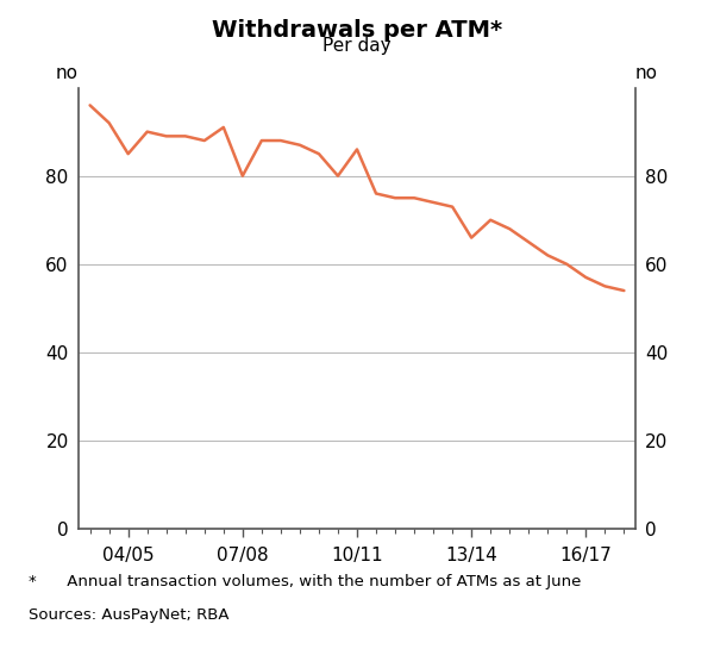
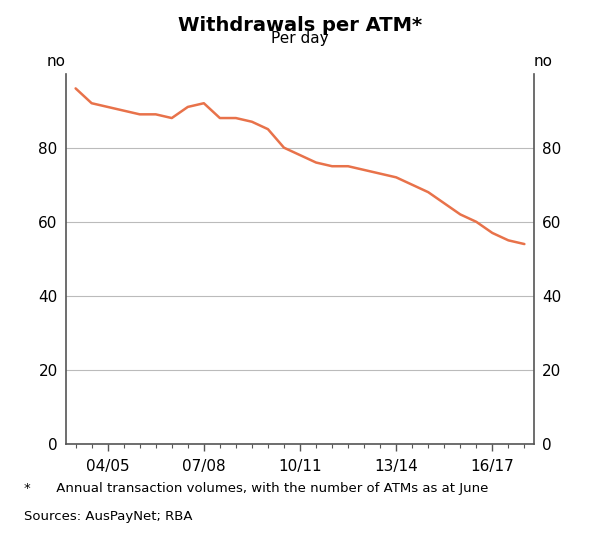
04/05: 85 -> 91
07/08: 80 -> 92
10/11: 86 -> 78
13/14: 66 -> 72
